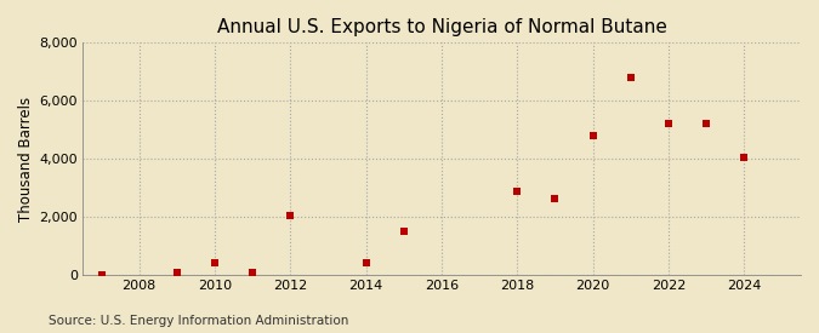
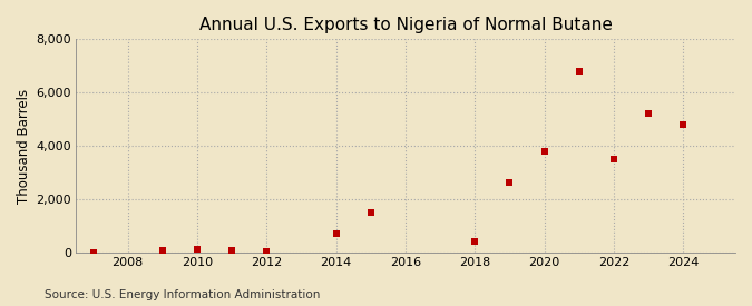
2010: 400 -> 100
2012: 2,050 -> 30
2014: 400 -> 700
2018: 2,850 -> 400
2020: 4,800 -> 3,800
2022: 5,200 -> 3,500
2024: 4,050 -> 4,800
